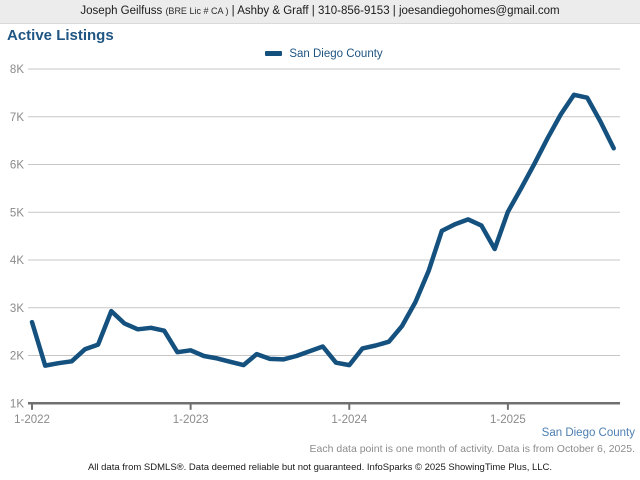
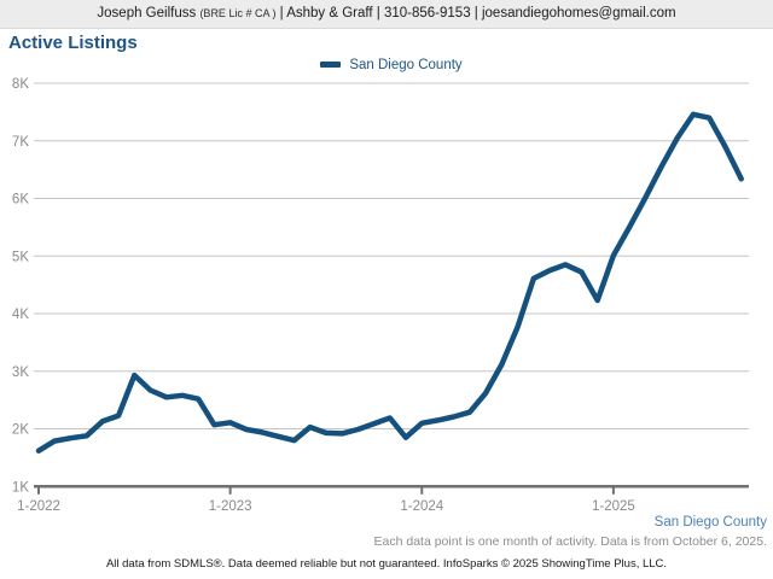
1-2022: 2.7K -> 1.6K
1-2024: 1.8K -> 2.1K
